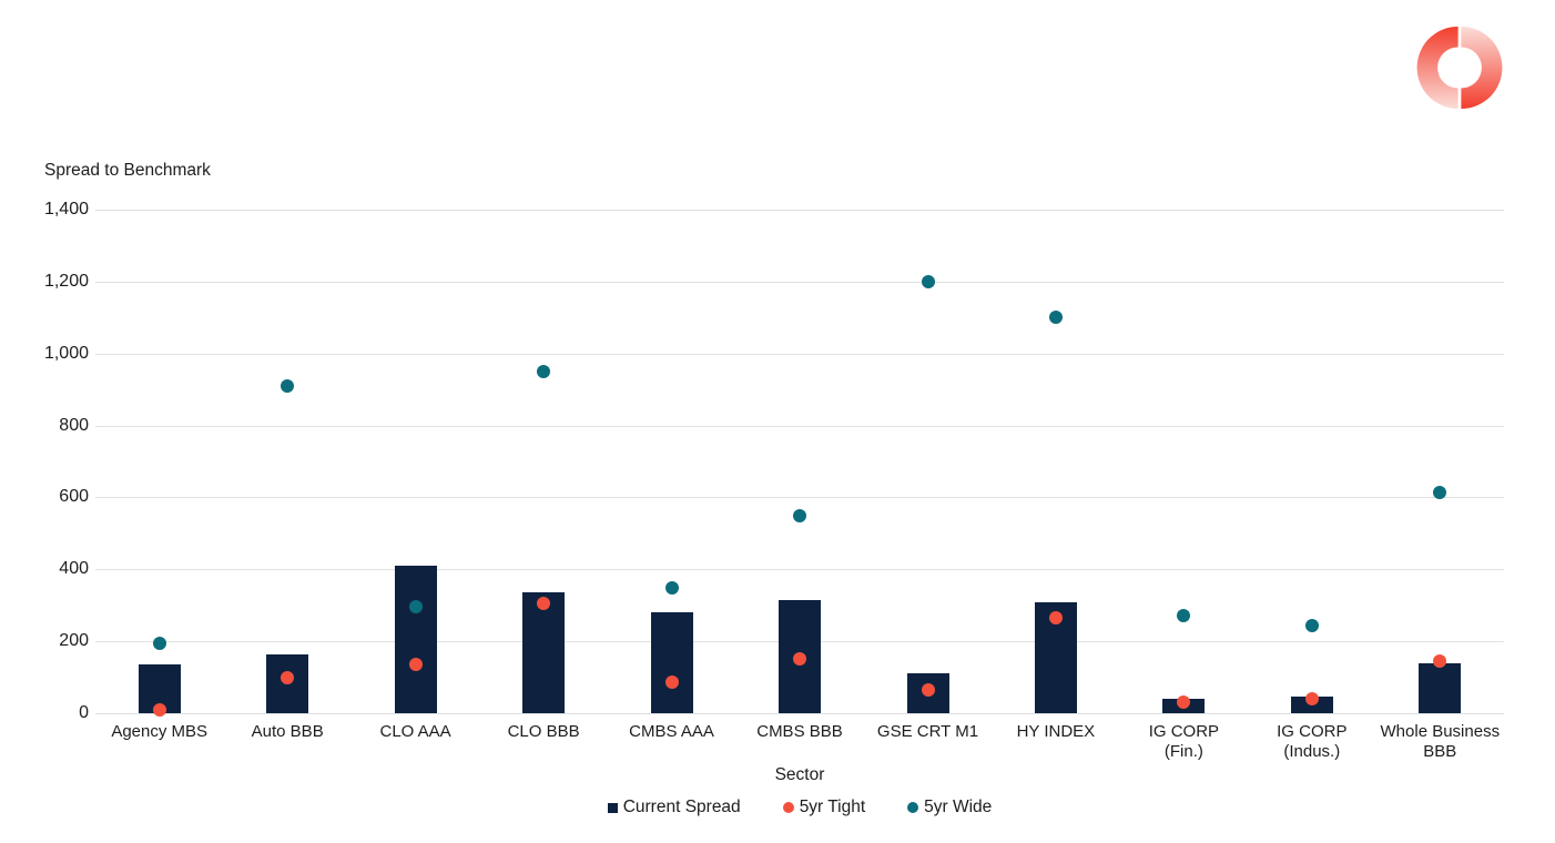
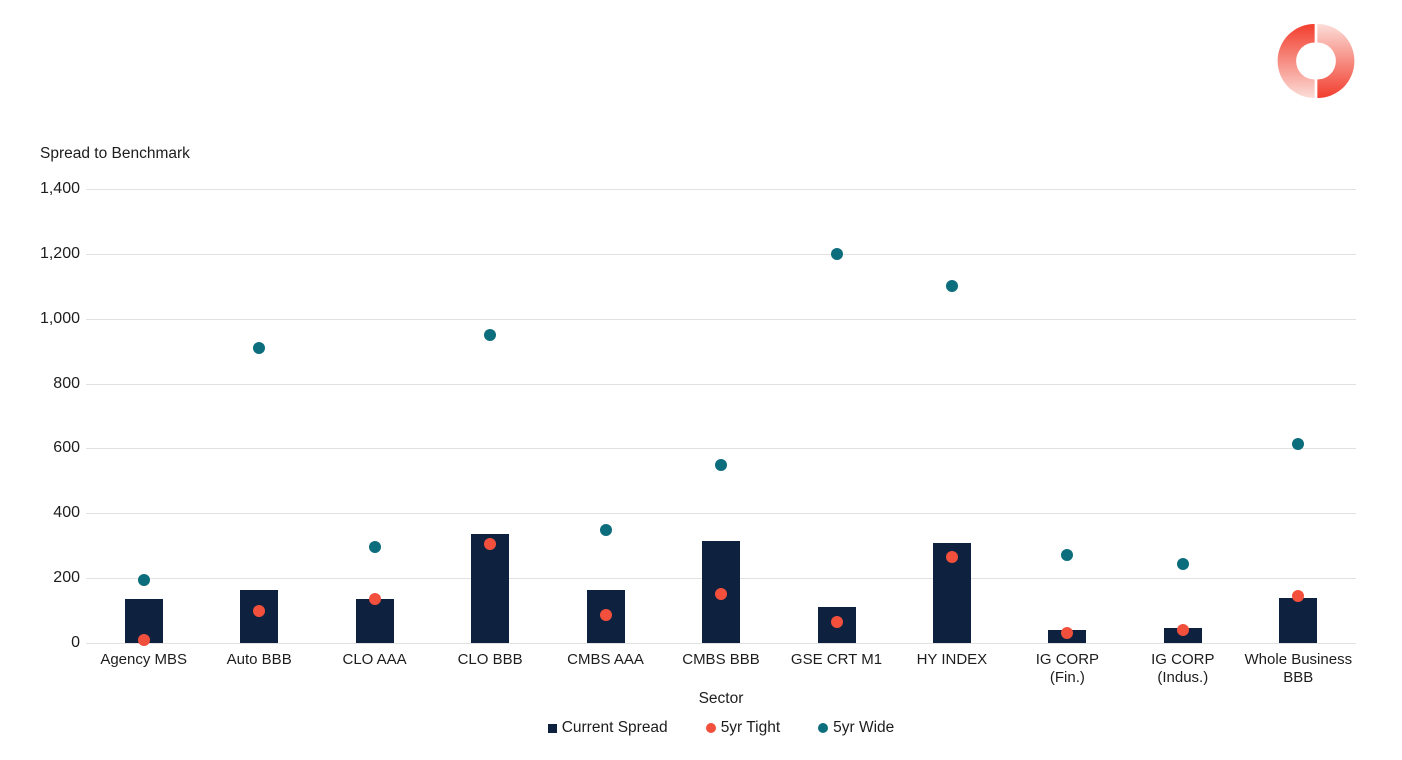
Current Spread/CLO AAA: 410 -> 140
Current Spread/CMBS AAA: 280 -> 160
